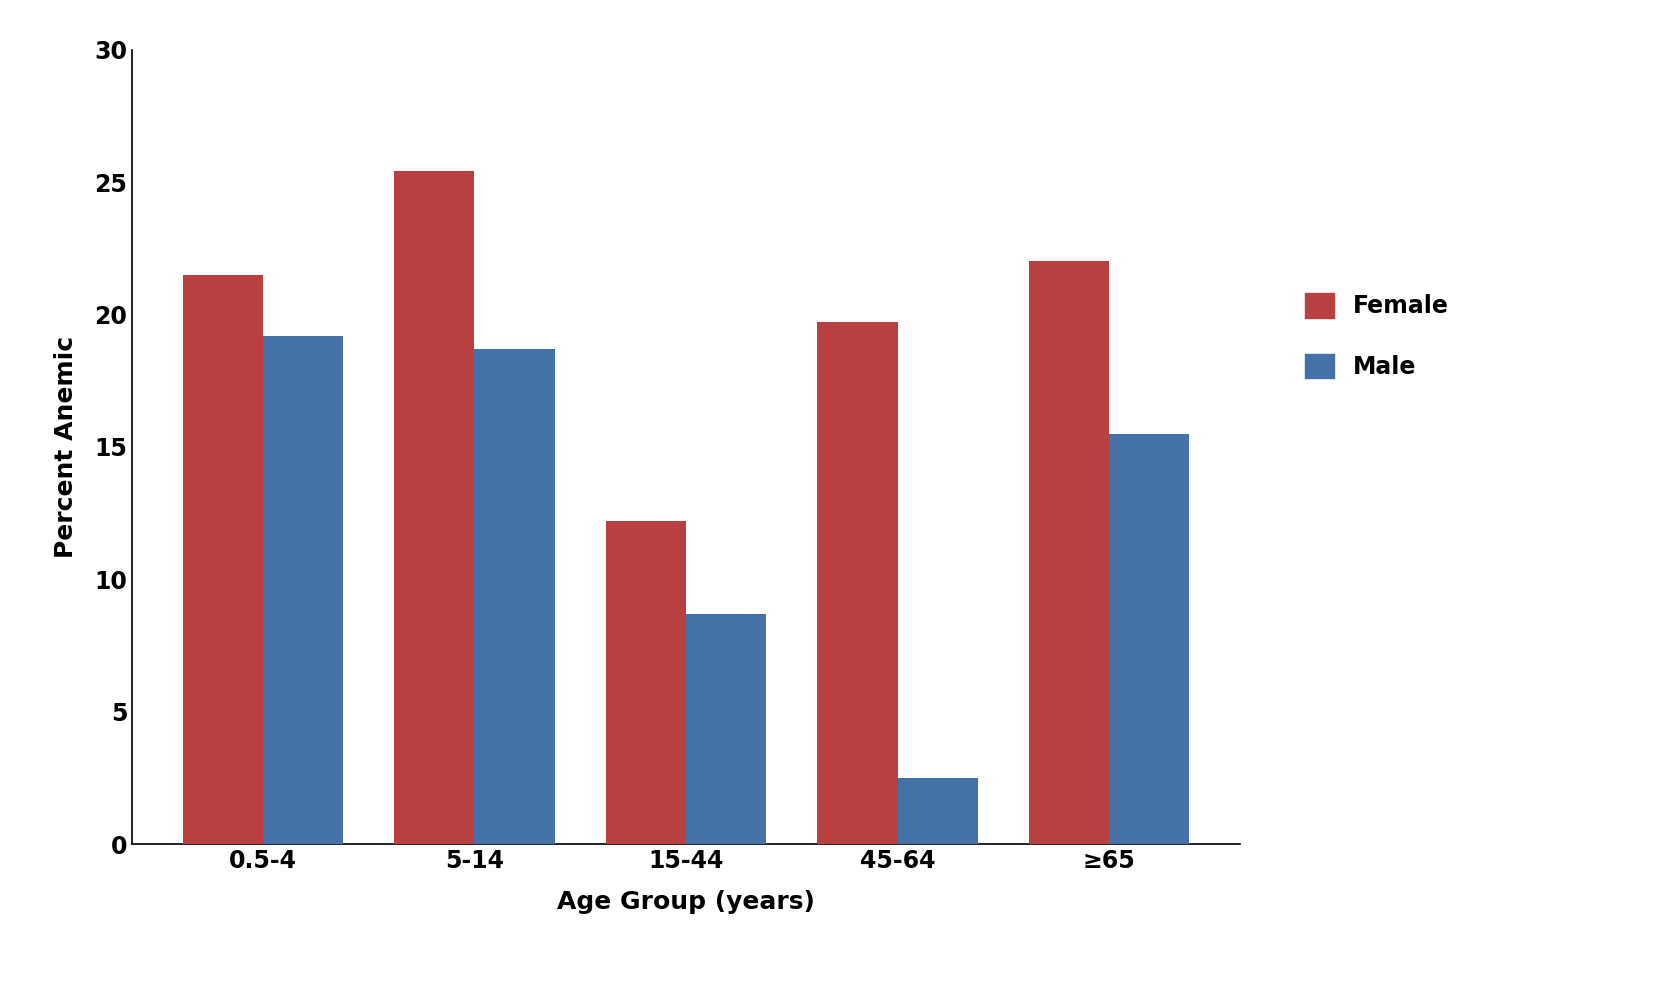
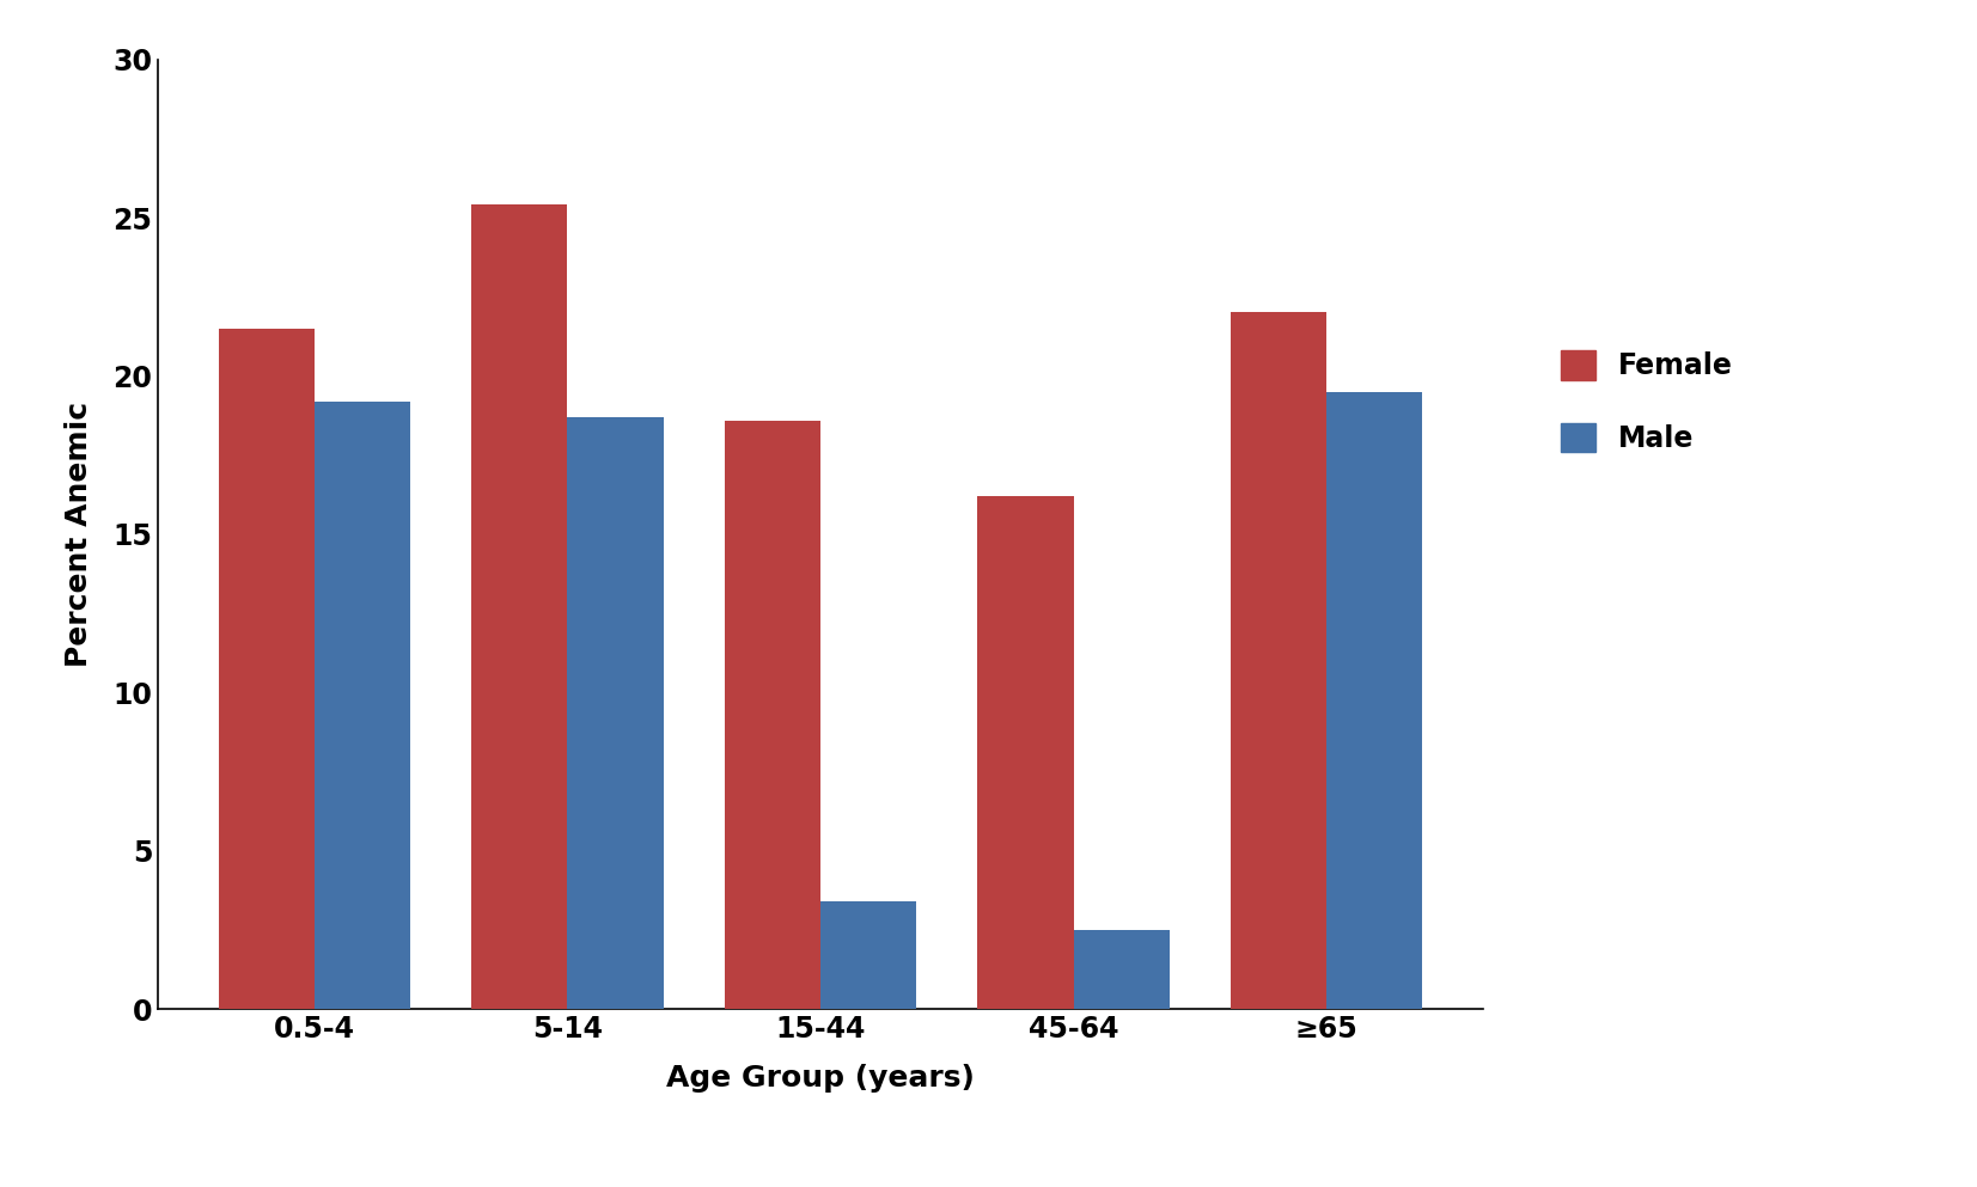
Female/15-44: 12.2 -> 18.6
Male/15-44: 8.7 -> 3.4
Female/45-64: 19.7 -> 16.2
Male/≥65: 15.5 -> 19.5
